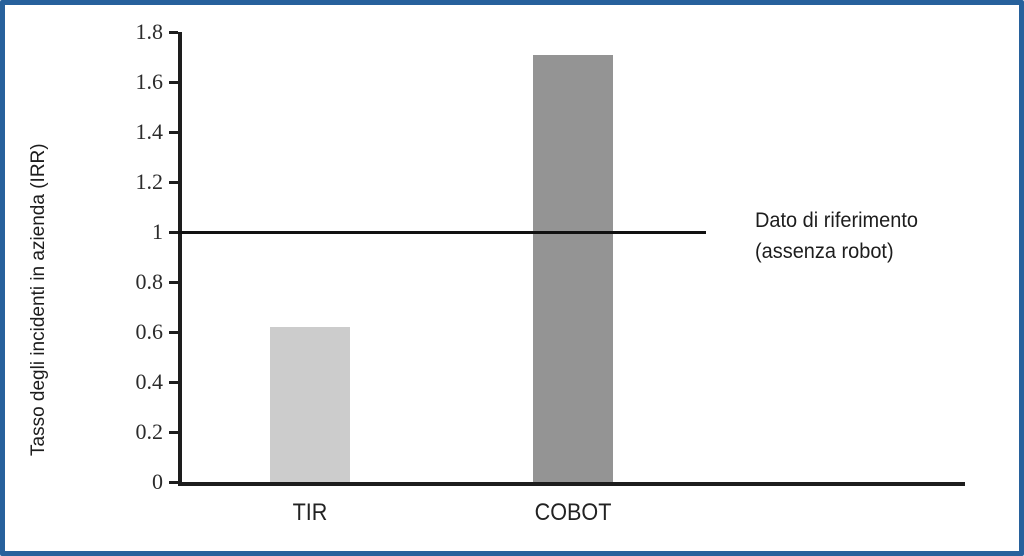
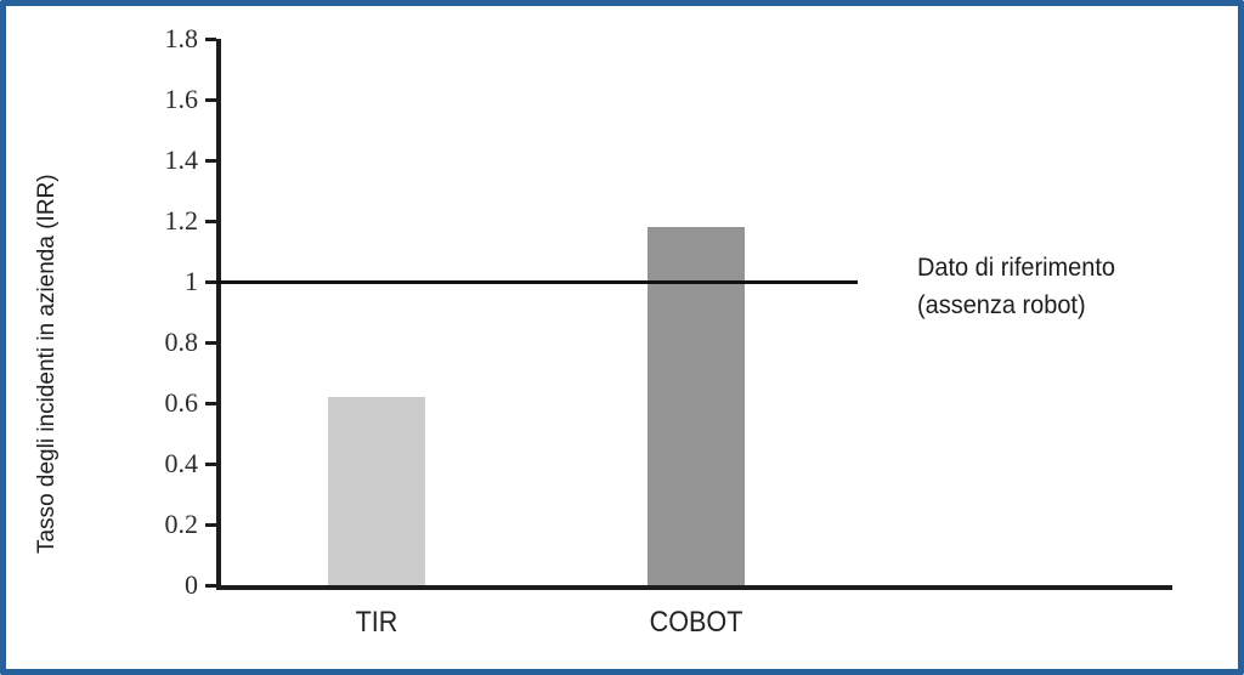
COBOT: 1.71 -> 1.18
